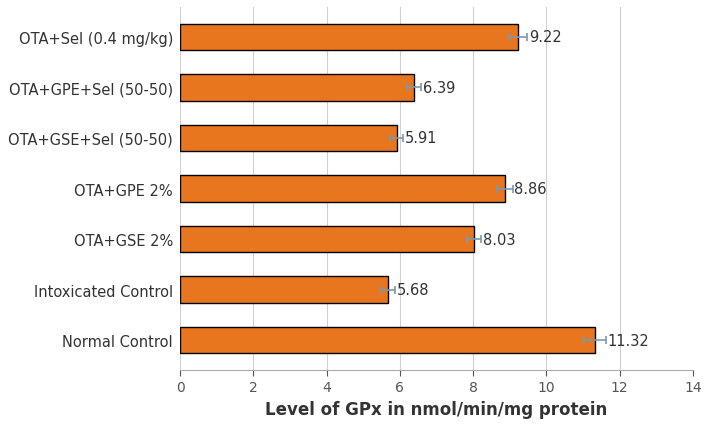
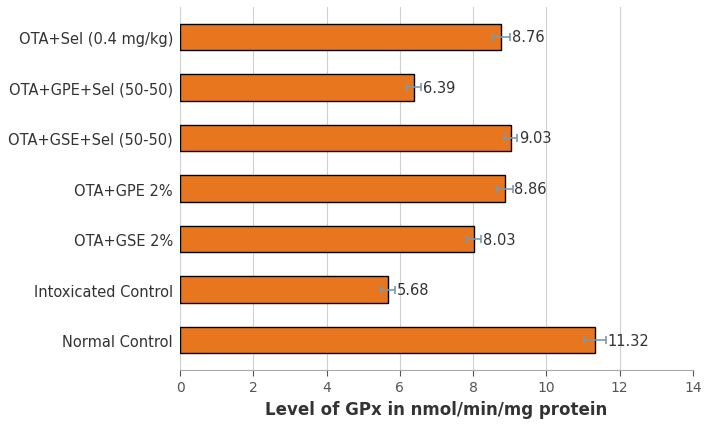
OTA+Sel (0.4 mg/kg): 9.22 -> 8.76
OTA+GSE+Sel (50-50): 5.91 -> 9.03
